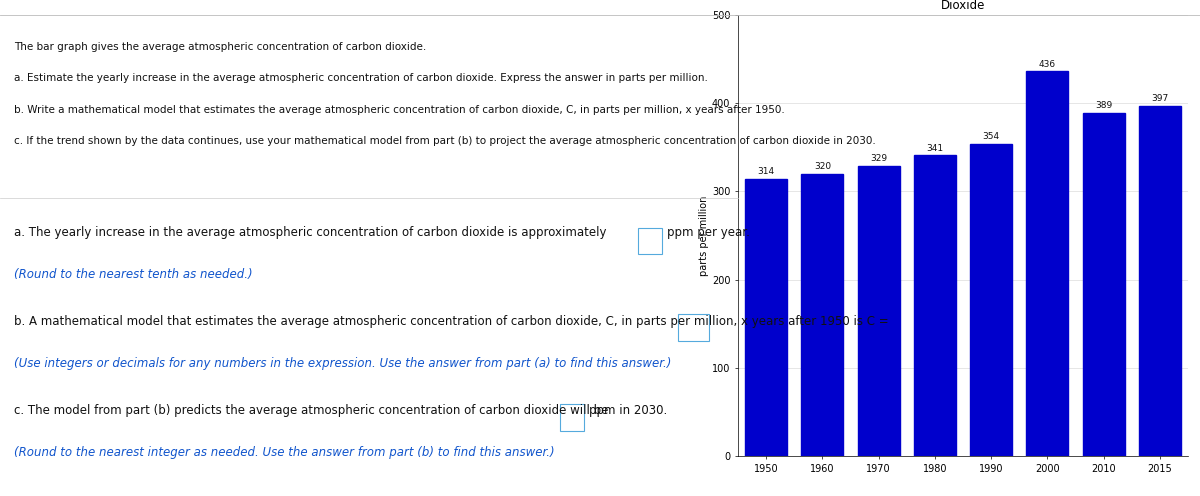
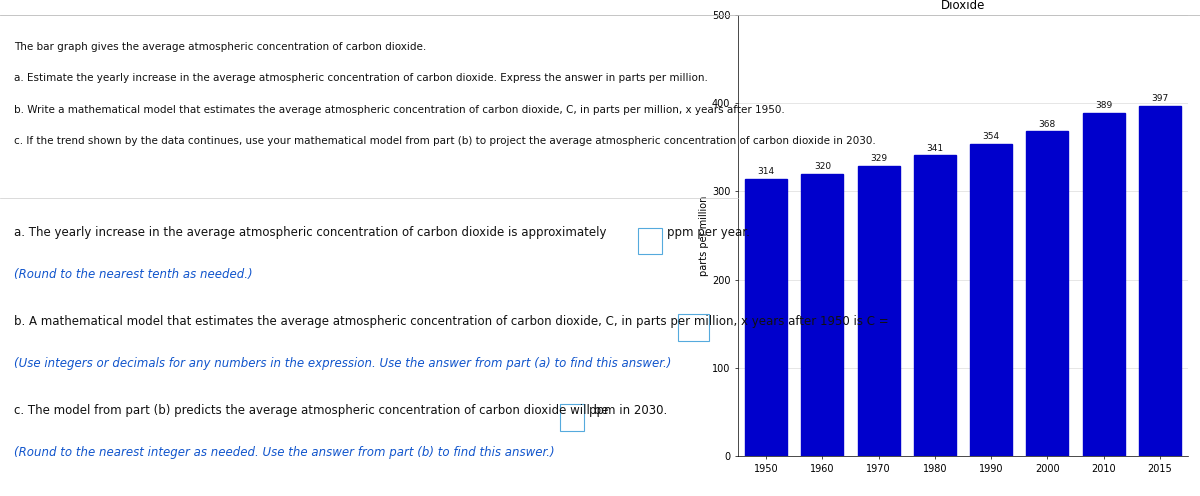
2000: 436 -> 368
